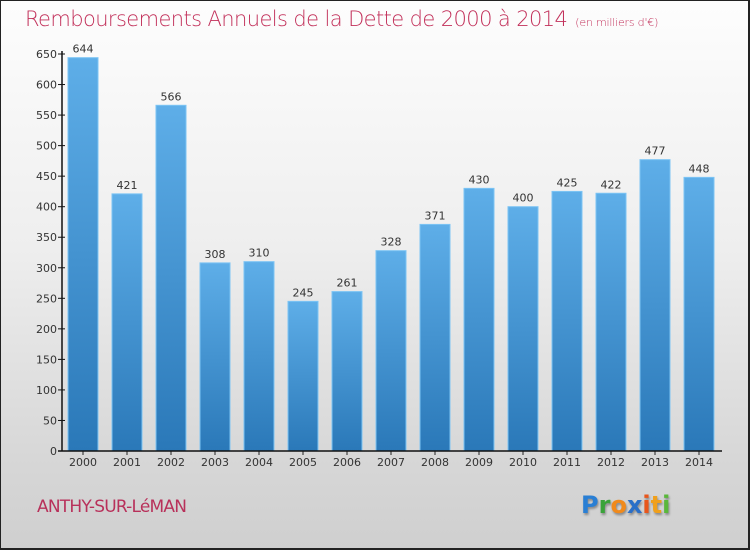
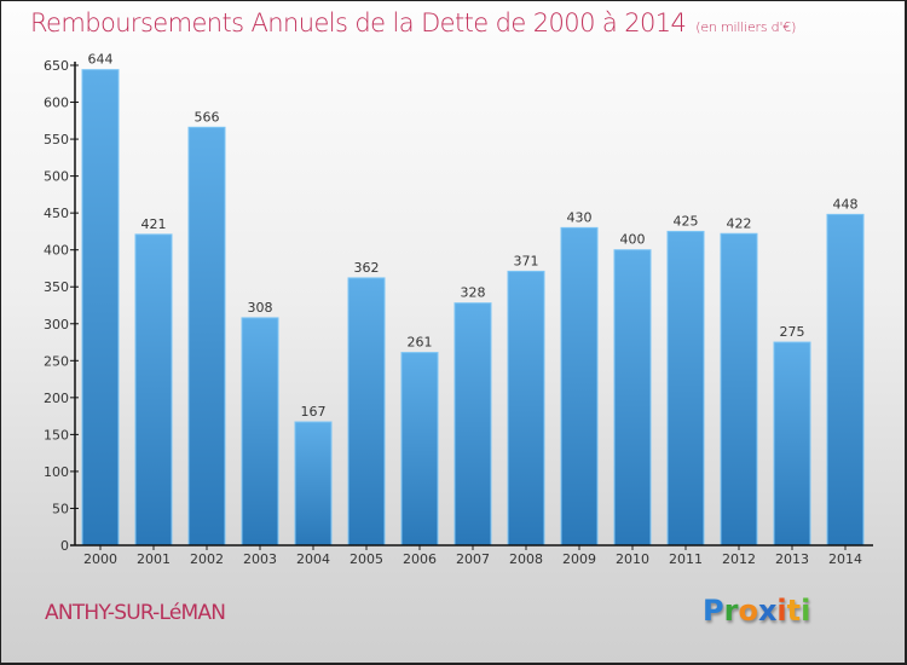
2004: 310 -> 167
2005: 245 -> 362
2013: 477 -> 275
